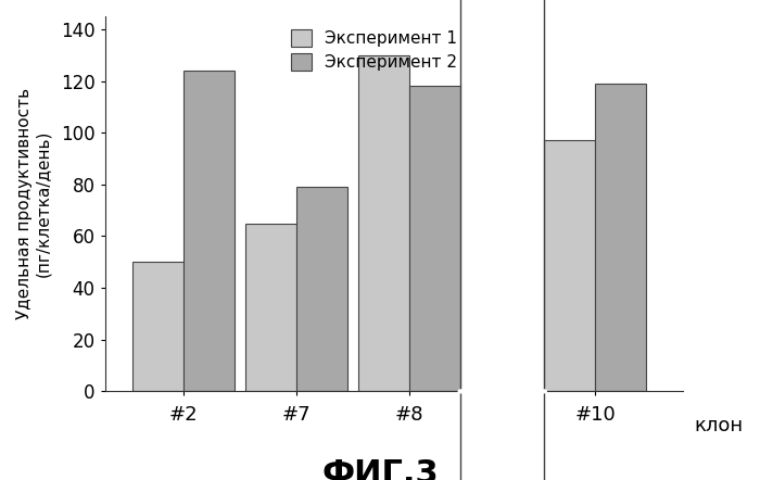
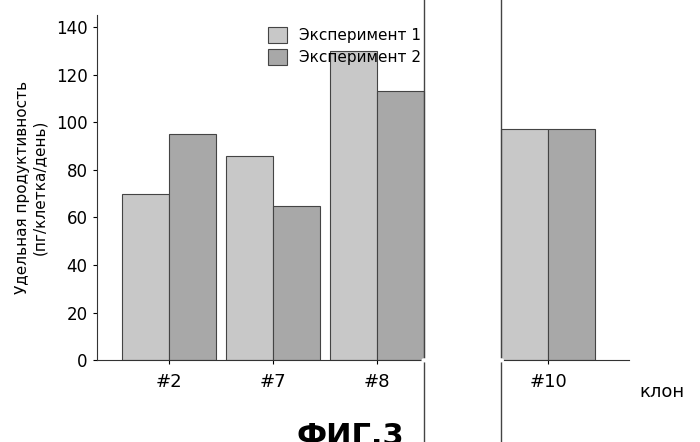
Эксперимент 1/#2: 50 -> 70
Эксперимент 2/#2: 124 -> 95
Эксперимент 1/#7: 65 -> 86
Эксперимент 2/#7: 79 -> 65
Эксперимент 2/#8: 118 -> 113
Эксперимент 2/#10: 119 -> 97
